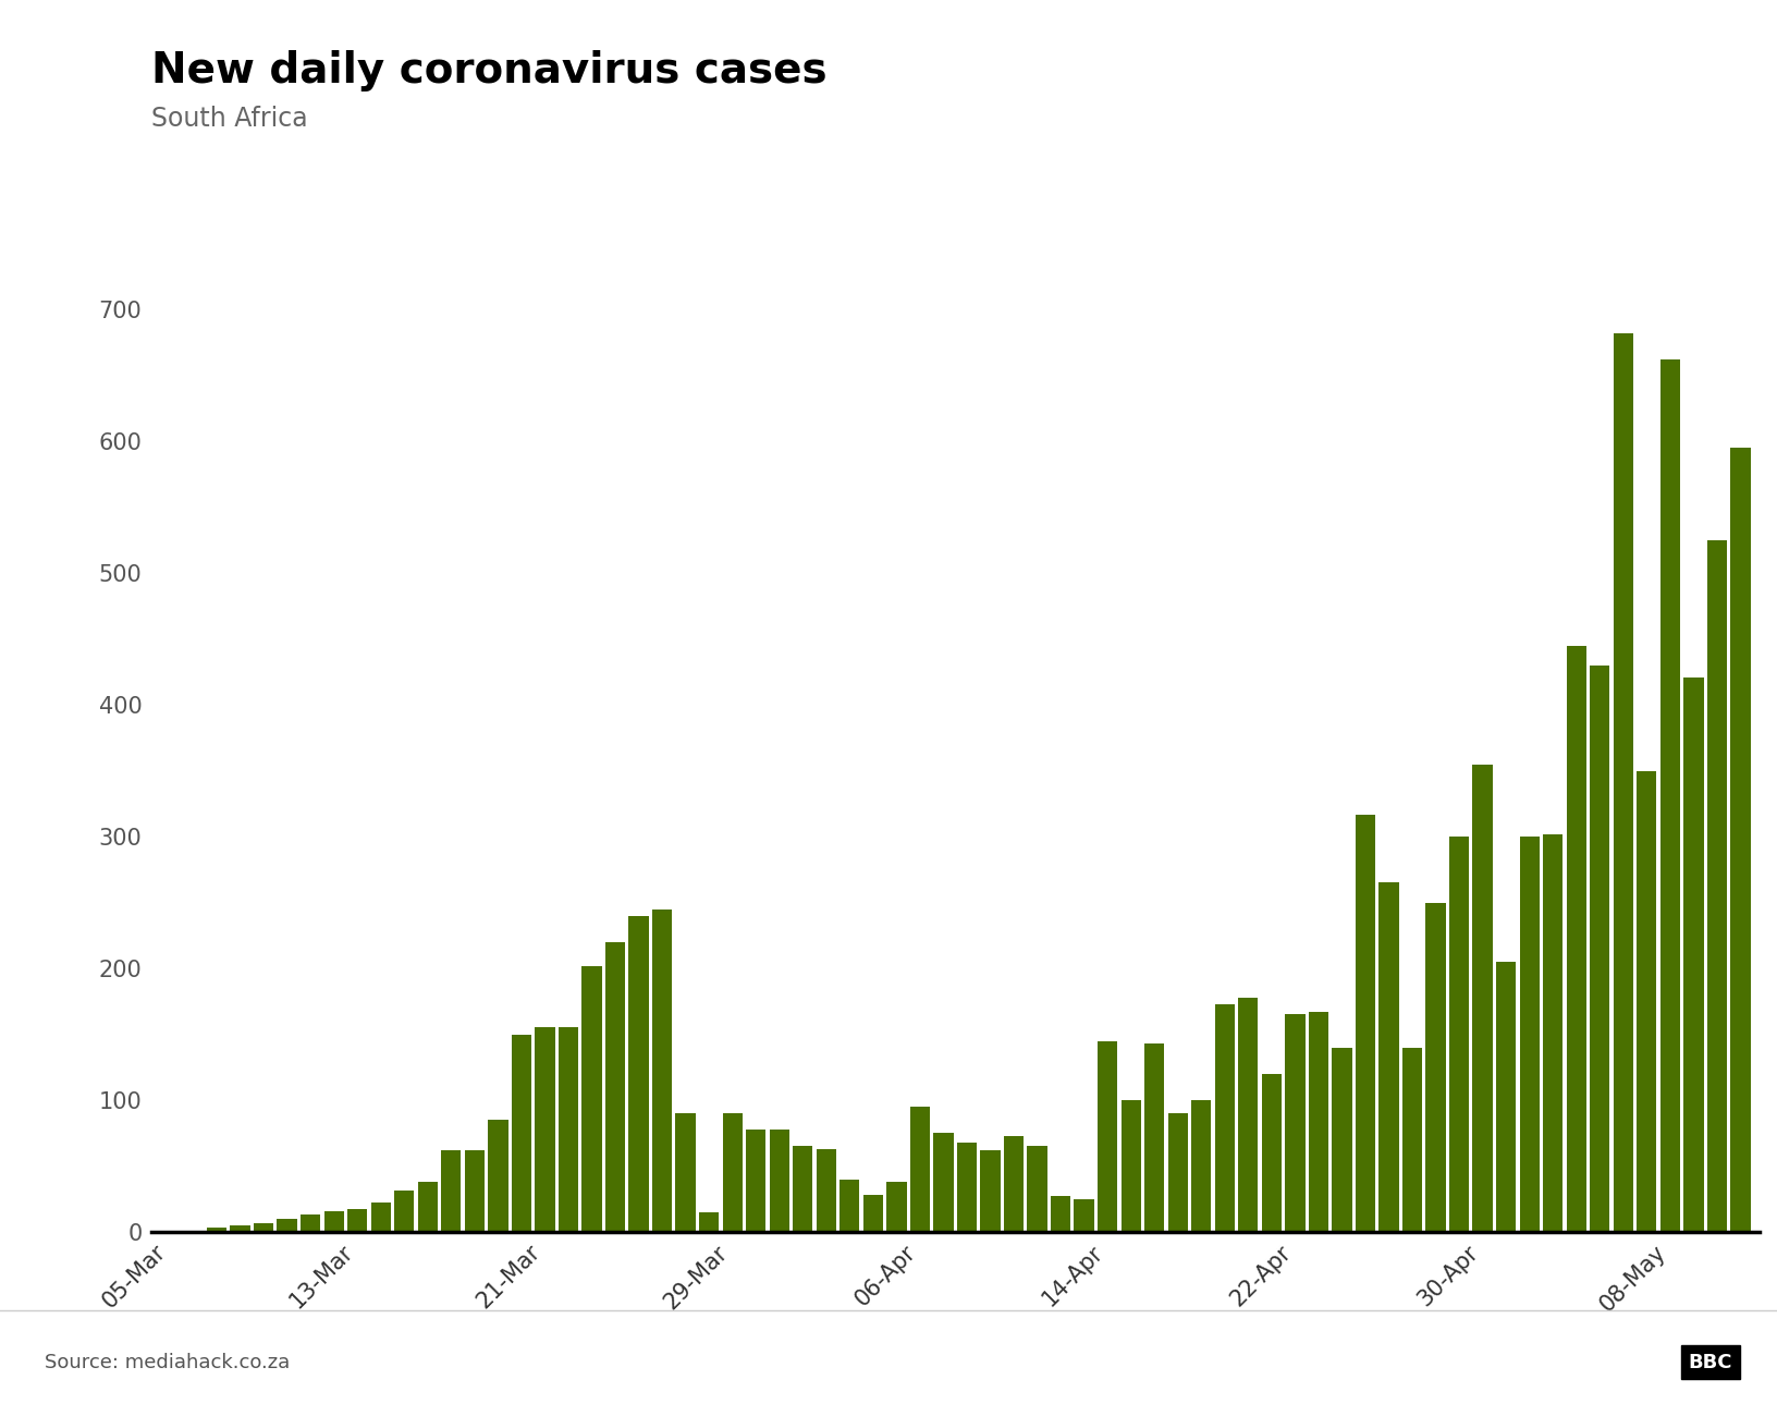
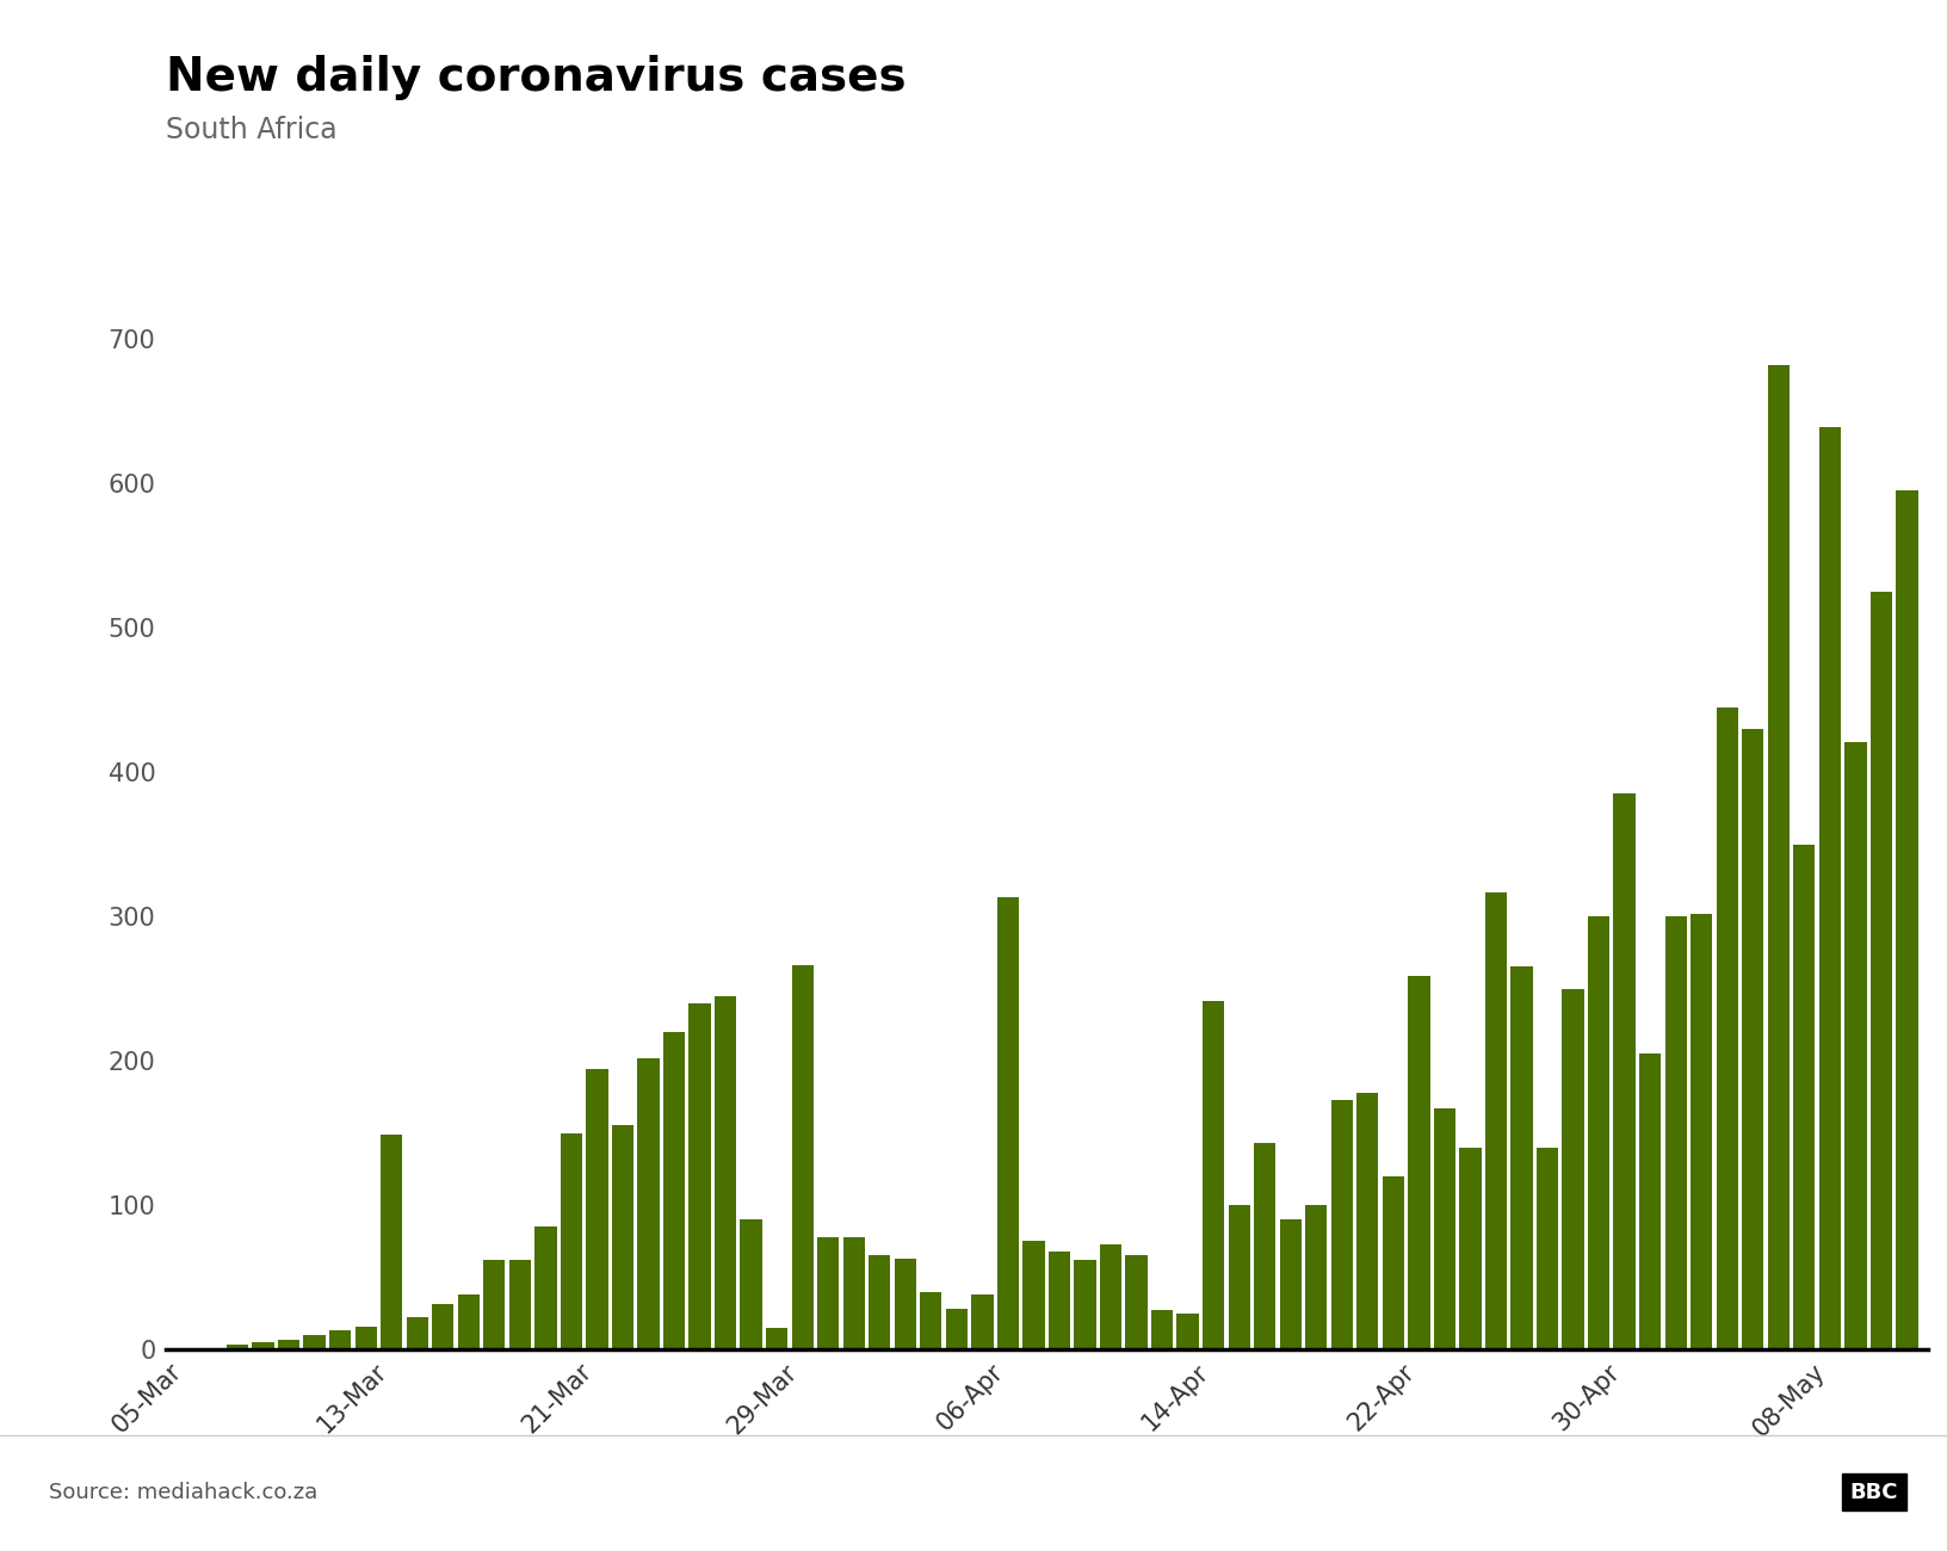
13-Mar: 17 -> 149
21-Mar: 155 -> 194
29-Mar: 90 -> 266
06-Apr: 95 -> 313
14-Apr: 145 -> 241
22-Apr: 165 -> 259
30-Apr: 355 -> 385
08-May: 662 -> 639
